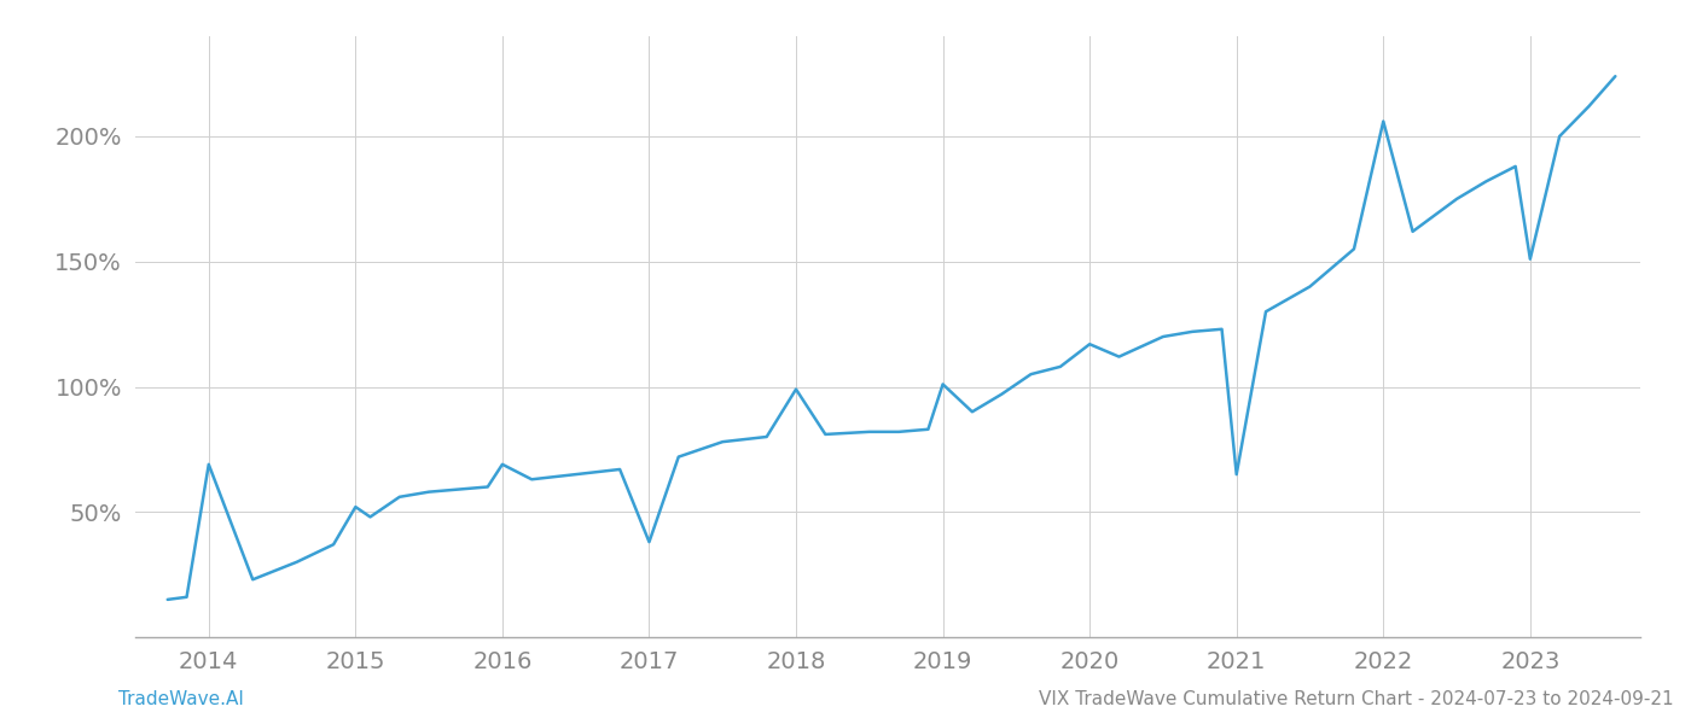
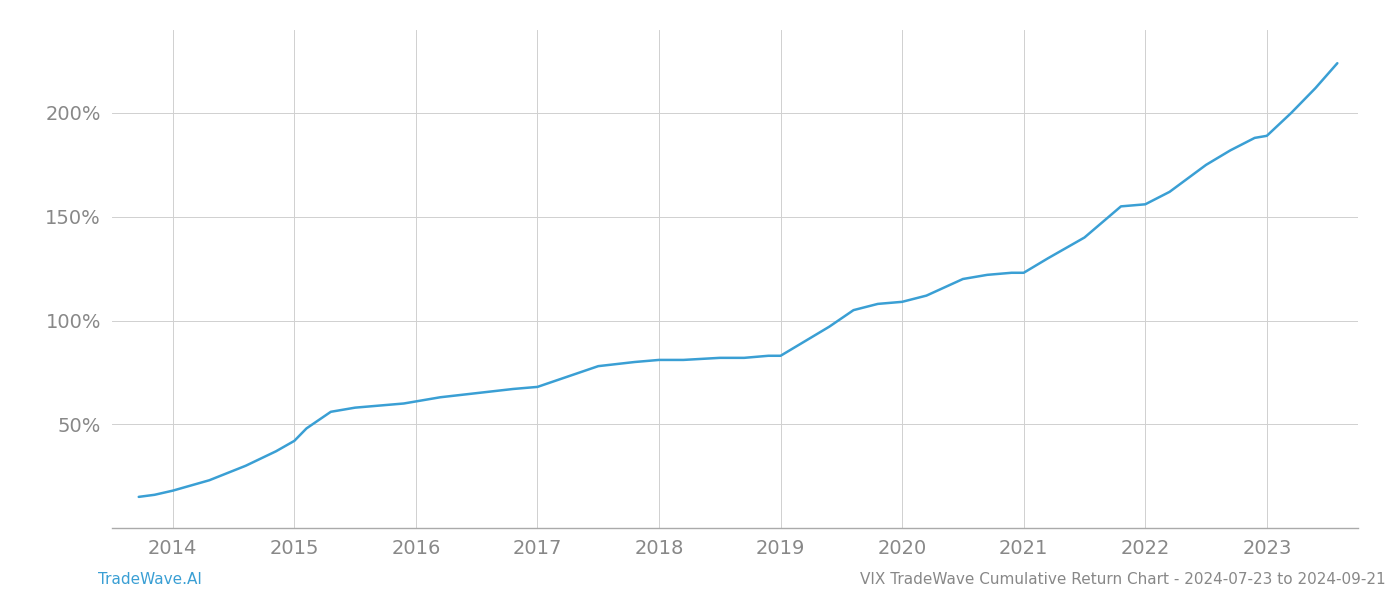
2014: 69% -> 18%
2015: 52% -> 42%
2016: 69% -> 61%
2017: 38% -> 68%
2018: 99% -> 81%
2019: 101% -> 83%
2020: 117% -> 109%
2021: 65% -> 123%
2022: 206% -> 156%
2023: 151% -> 189%
